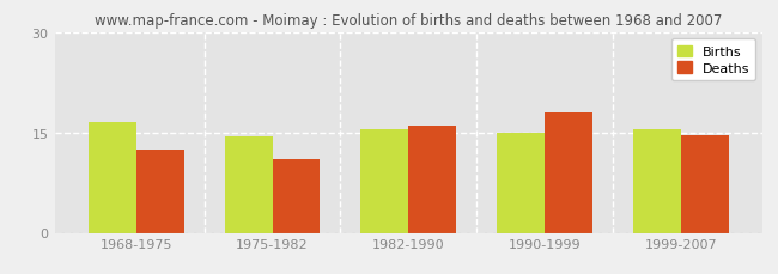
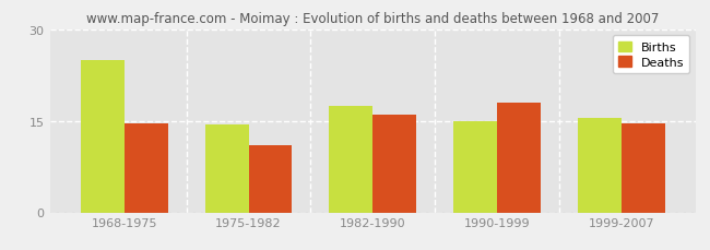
Births/1968-1975: 16.5 -> 25.0
Deaths/1968-1975: 12.5 -> 14.6
Births/1982-1990: 15.5 -> 17.4
